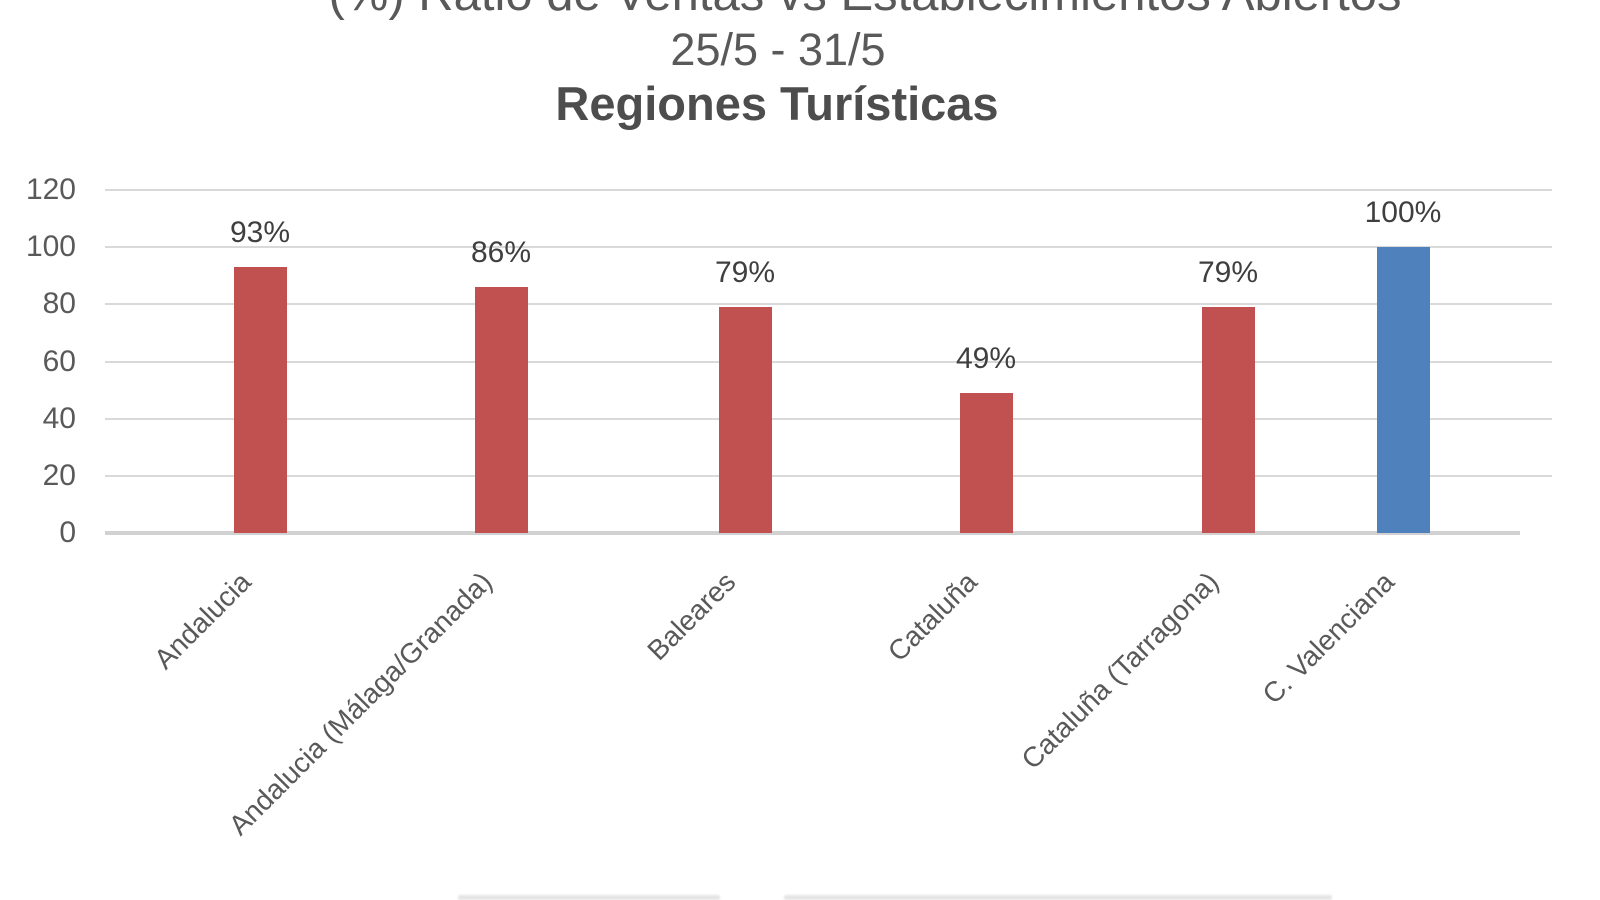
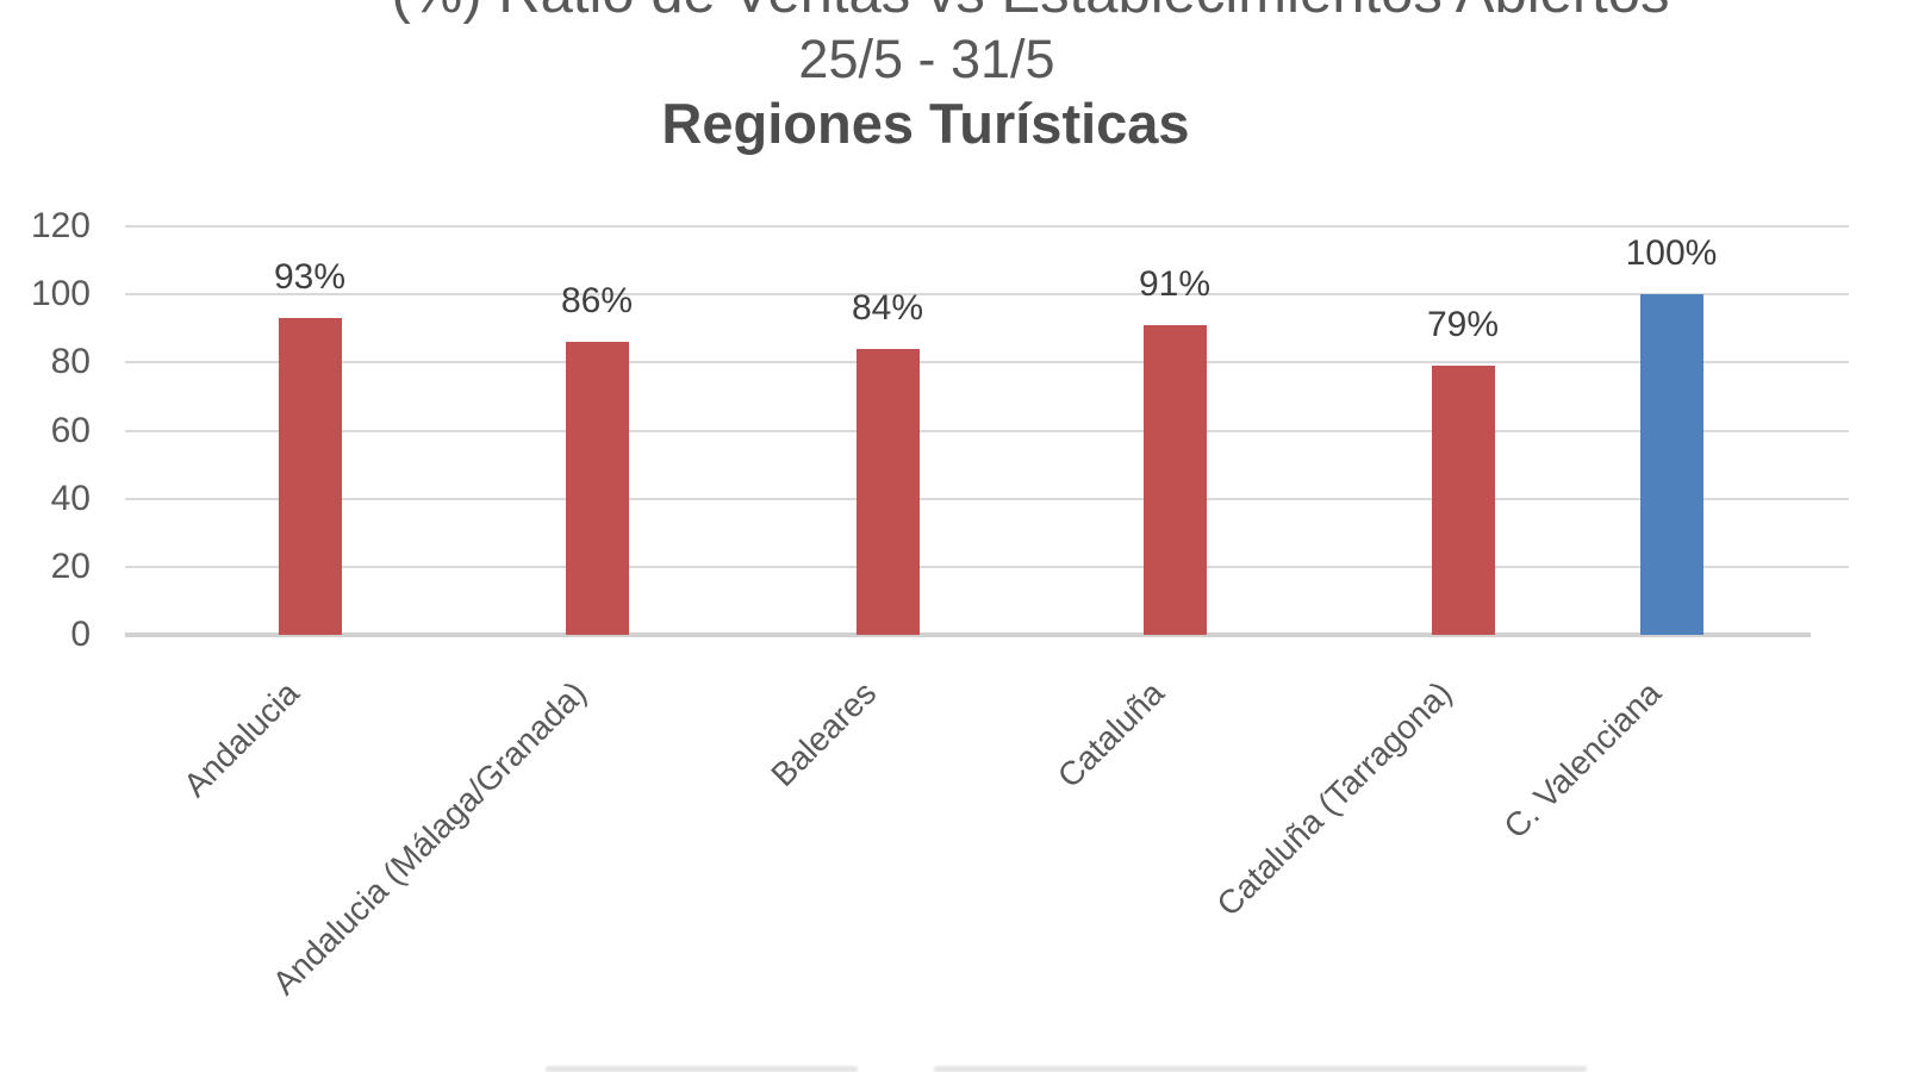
Baleares: 79% -> 84%
Cataluña: 49% -> 91%
